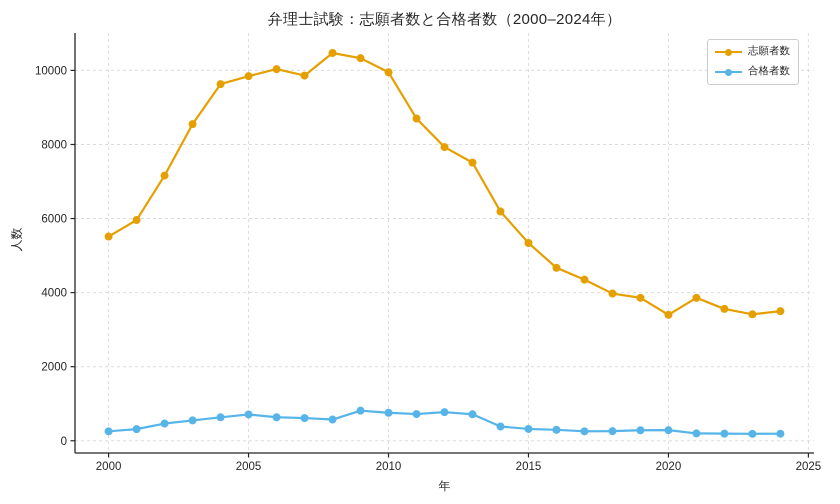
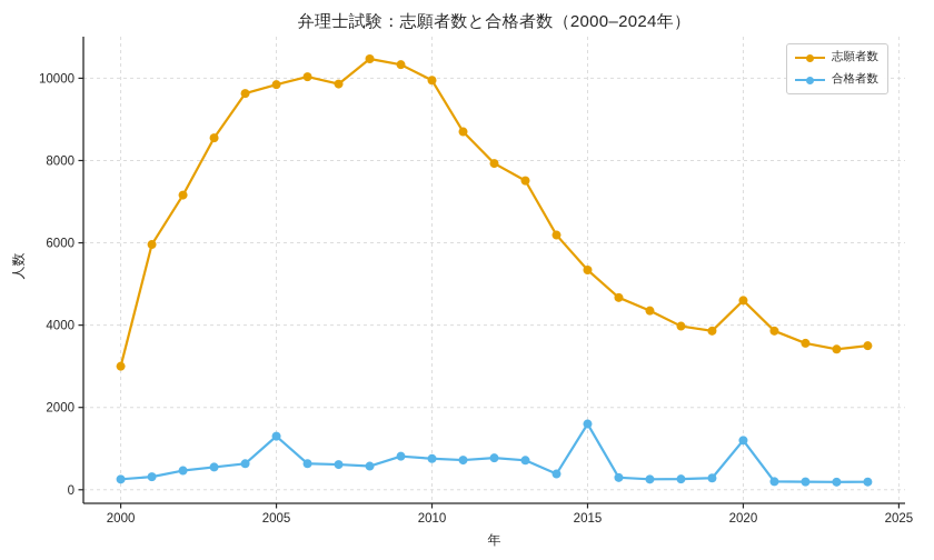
志願者数/2000: 5500 -> 3000
合格者数/2005: 700 -> 1300
合格者数/2015: 300 -> 1600
志願者数/2020: 3400 -> 4600
合格者数/2020: 300 -> 1200
